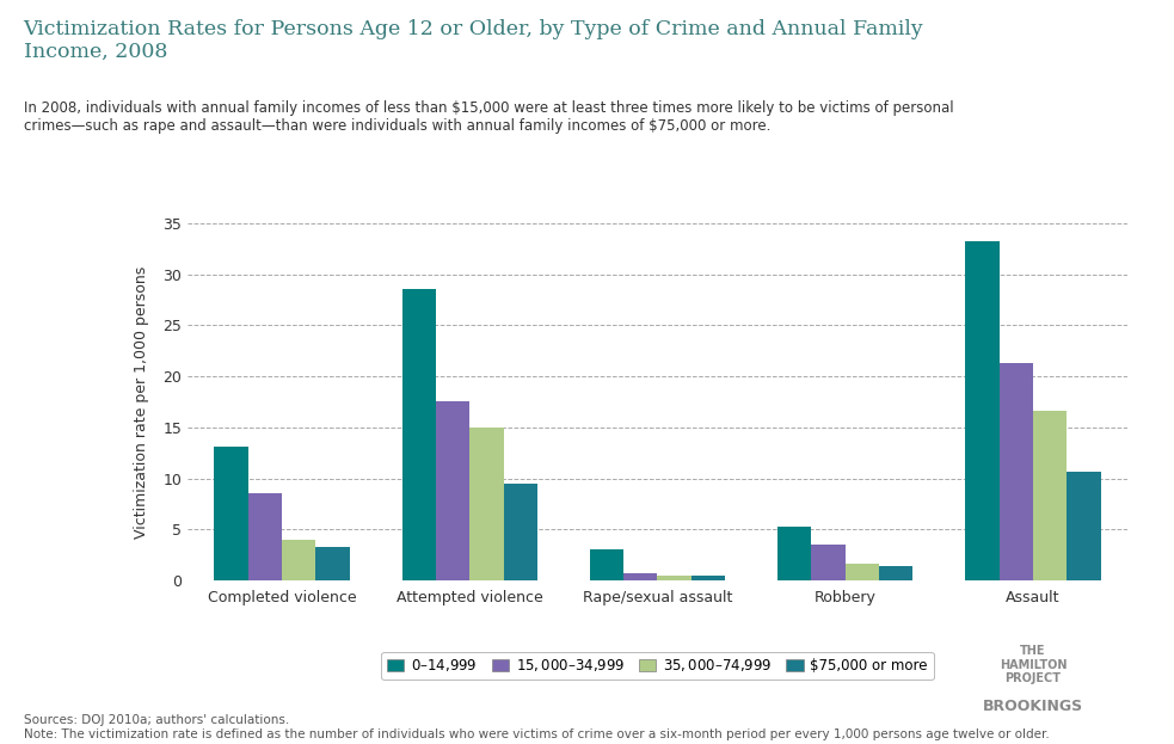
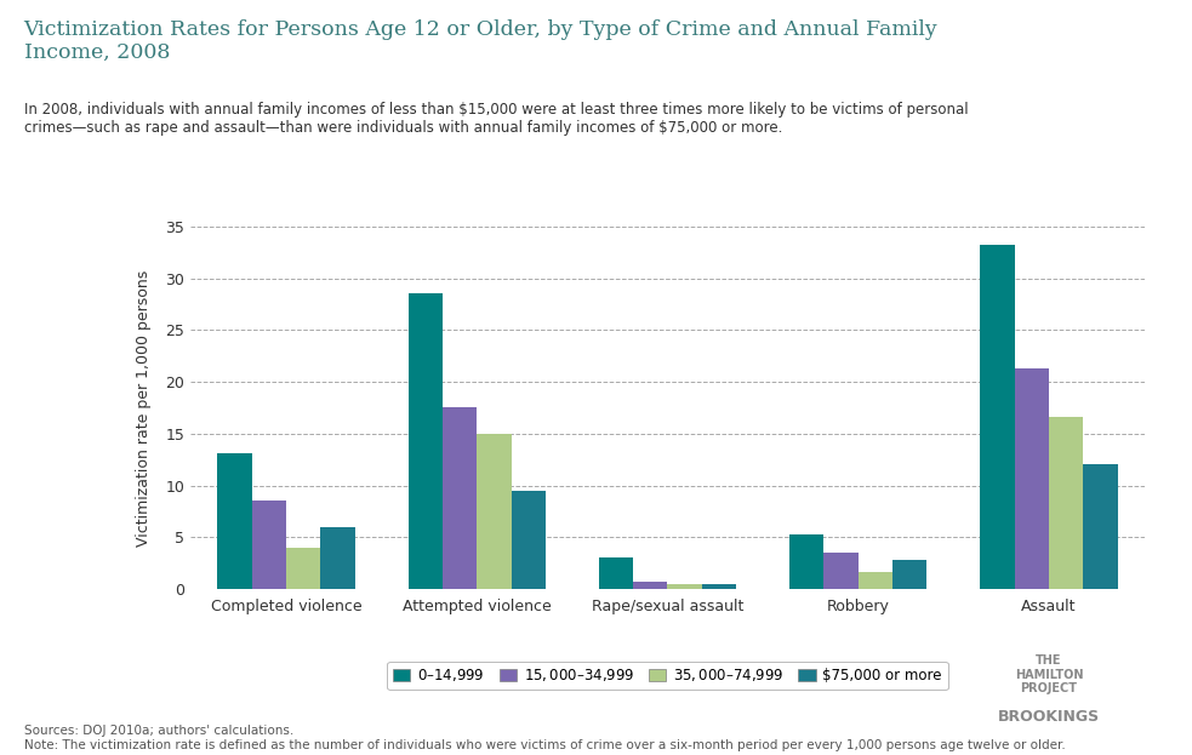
$75,000 or more/Completed violence: 3.3 -> 6.0
$75,000 or more/Robbery: 1.4 -> 2.8
$75,000 or more/Assault: 10.7 -> 12.0
